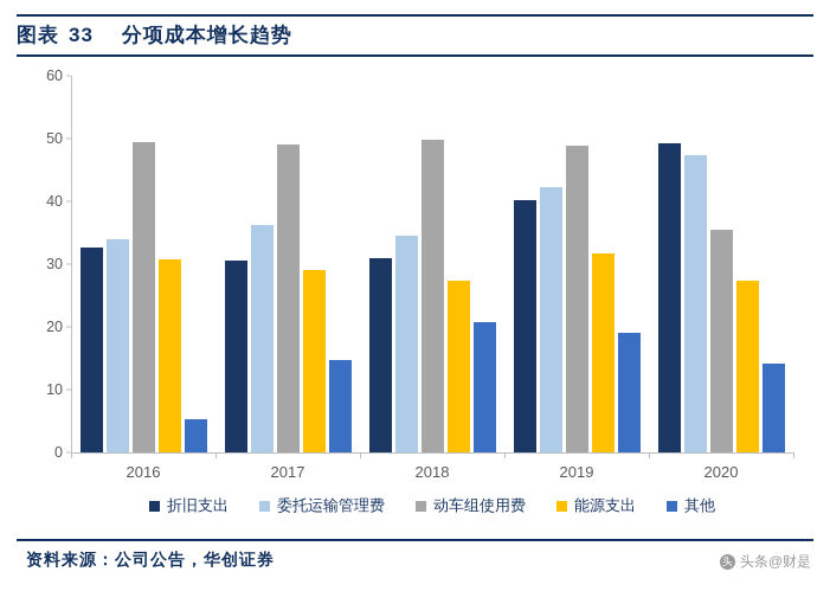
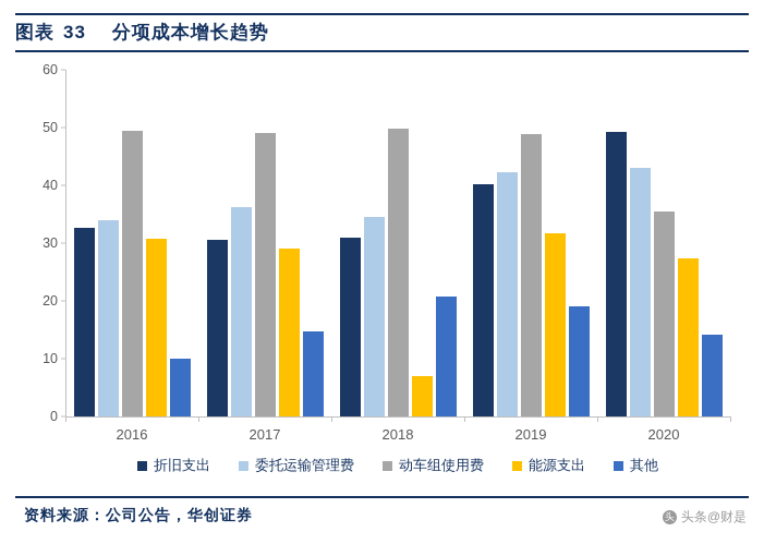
其他/2016: 5 -> 10
能源支出/2018: 27 -> 7
委托运输管理费/2020: 47 -> 43
